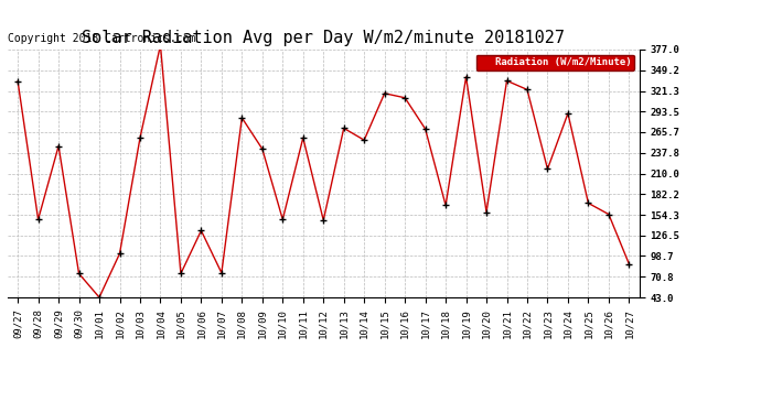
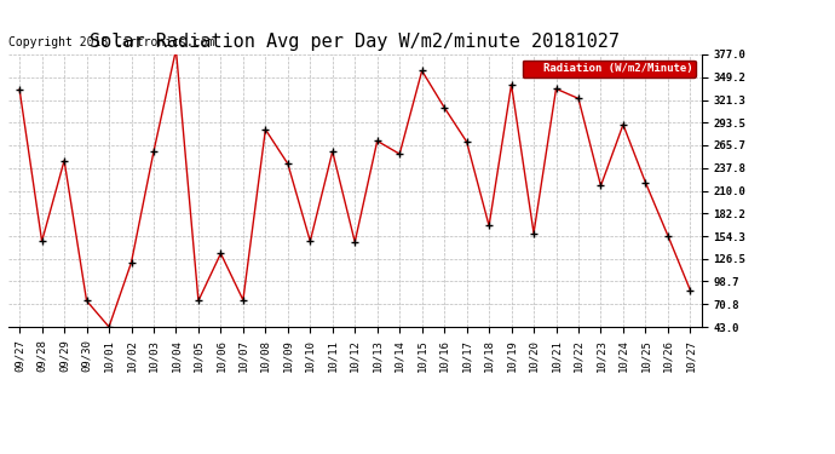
10/02: 102 -> 122
10/15: 318 -> 357
10/25: 170 -> 220
